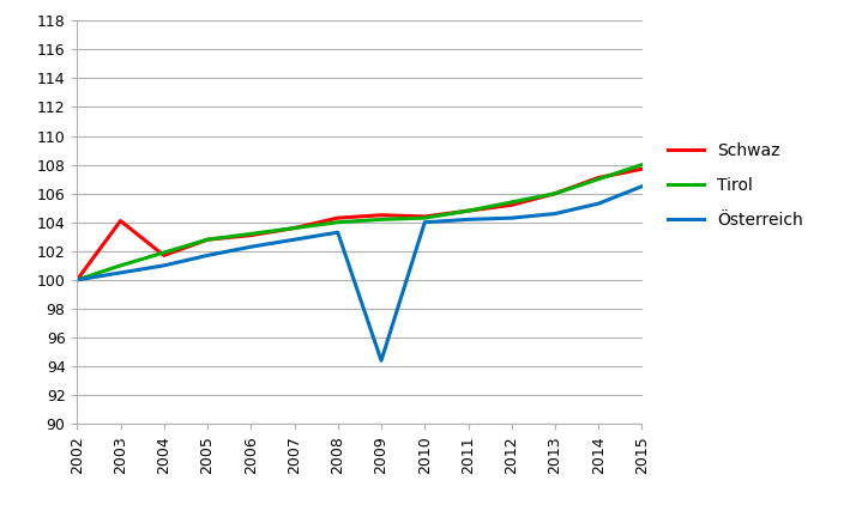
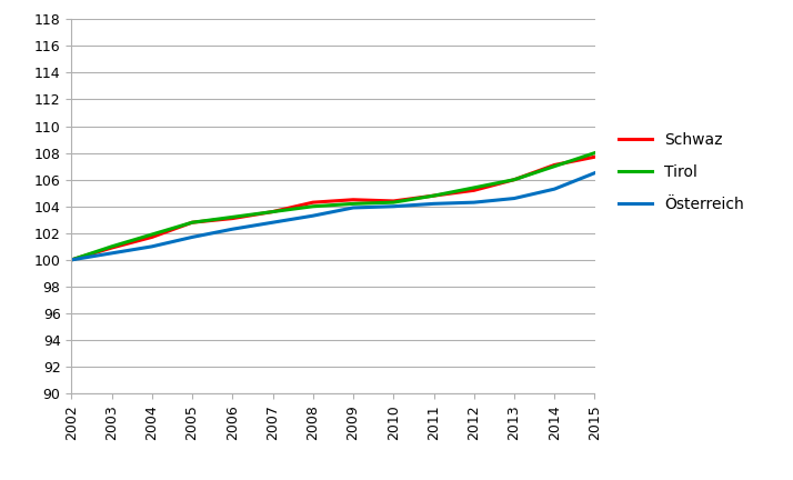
Schwaz/2003: 104.1 -> 100.9
Österreich/2009: 94.4 -> 103.9
